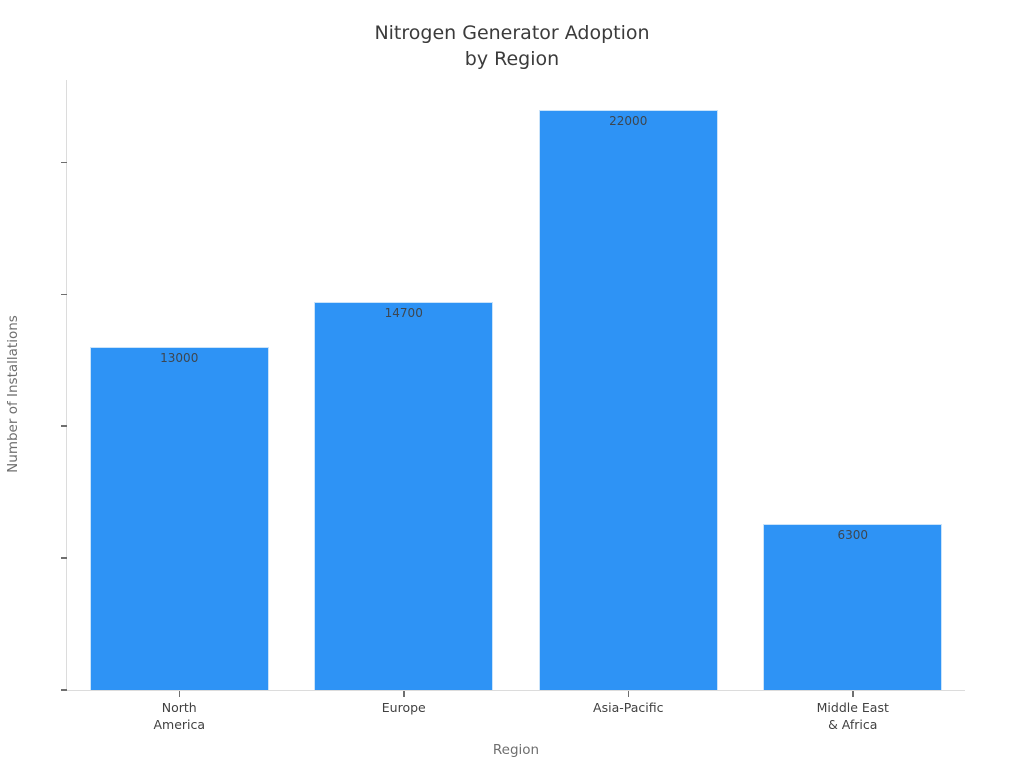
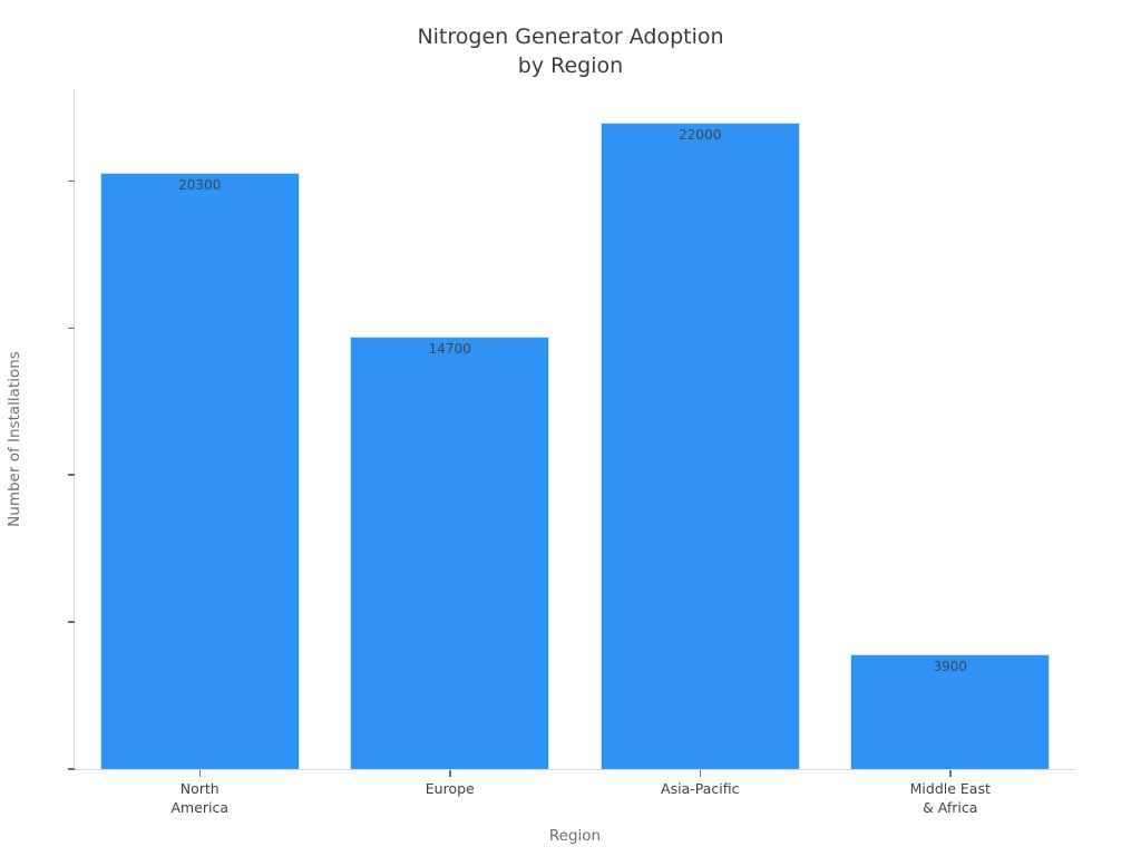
North America: 13000 -> 20300
Middle East & Africa: 6300 -> 3900
